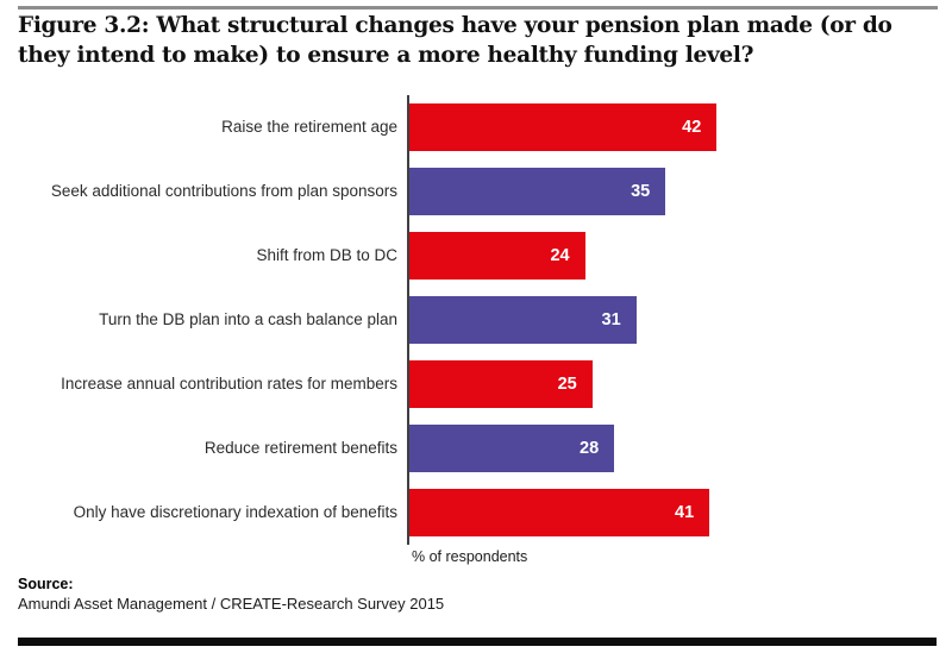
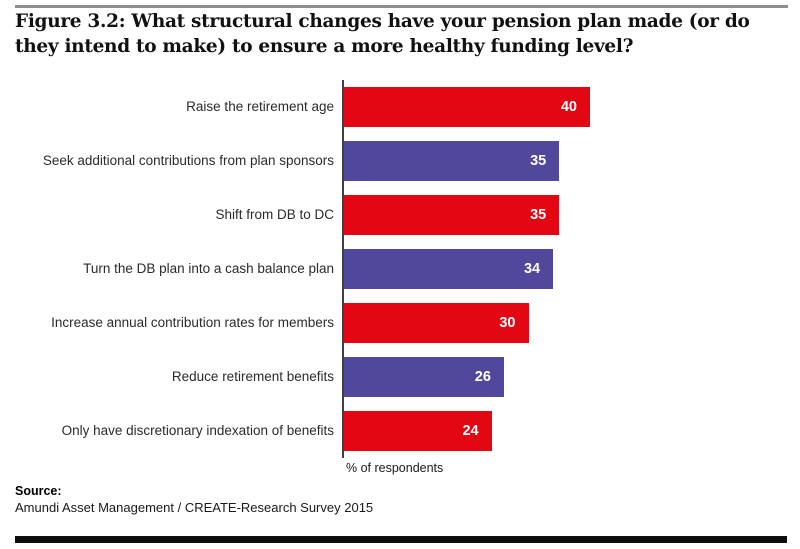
Raise the retirement age: 42 -> 40
Shift from DB to DC: 24 -> 35
Turn the DB plan into a cash balance plan: 31 -> 34
Increase annual contribution rates for members: 25 -> 30
Reduce retirement benefits: 28 -> 26
Only have discretionary indexation of benefits: 41 -> 24
